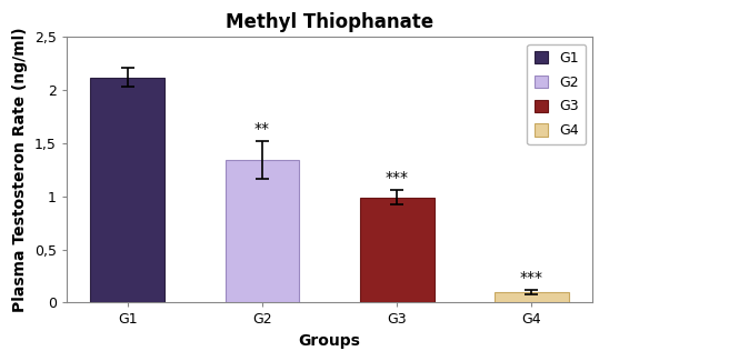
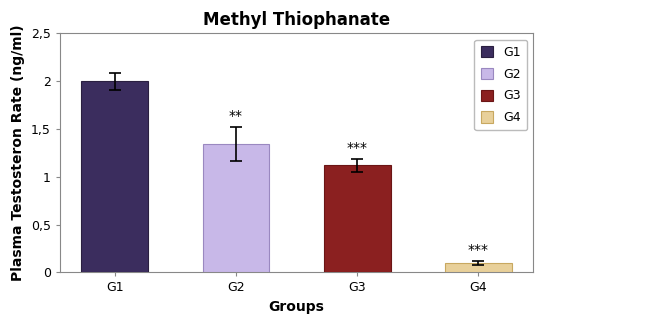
G1: 2,12 -> 2,00
G3: 0,99 -> 1,12
